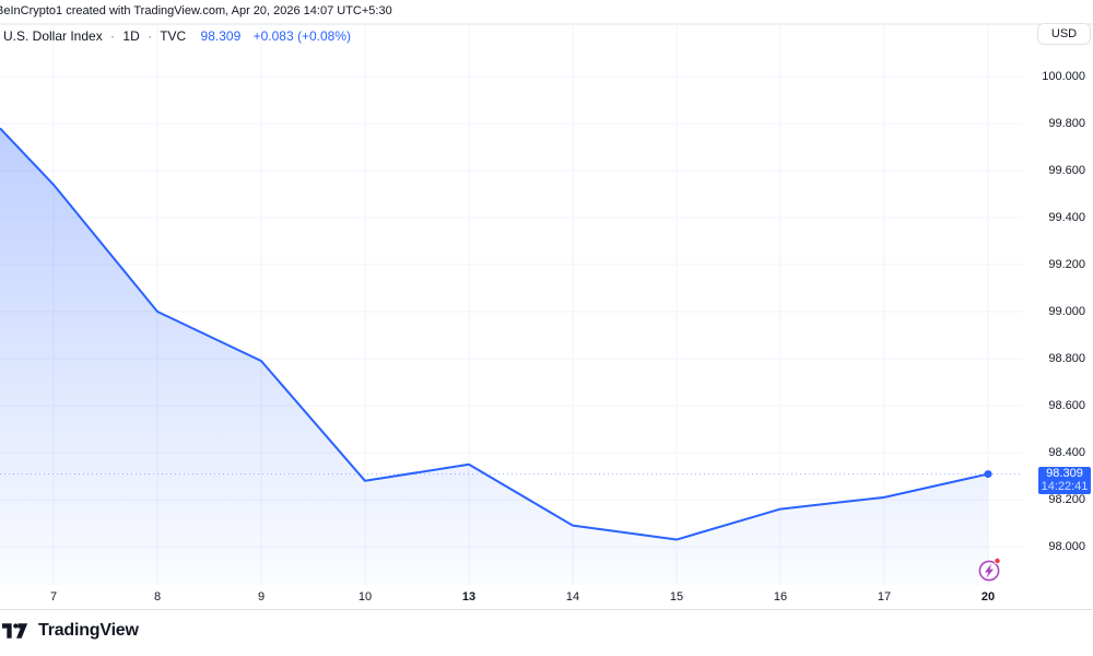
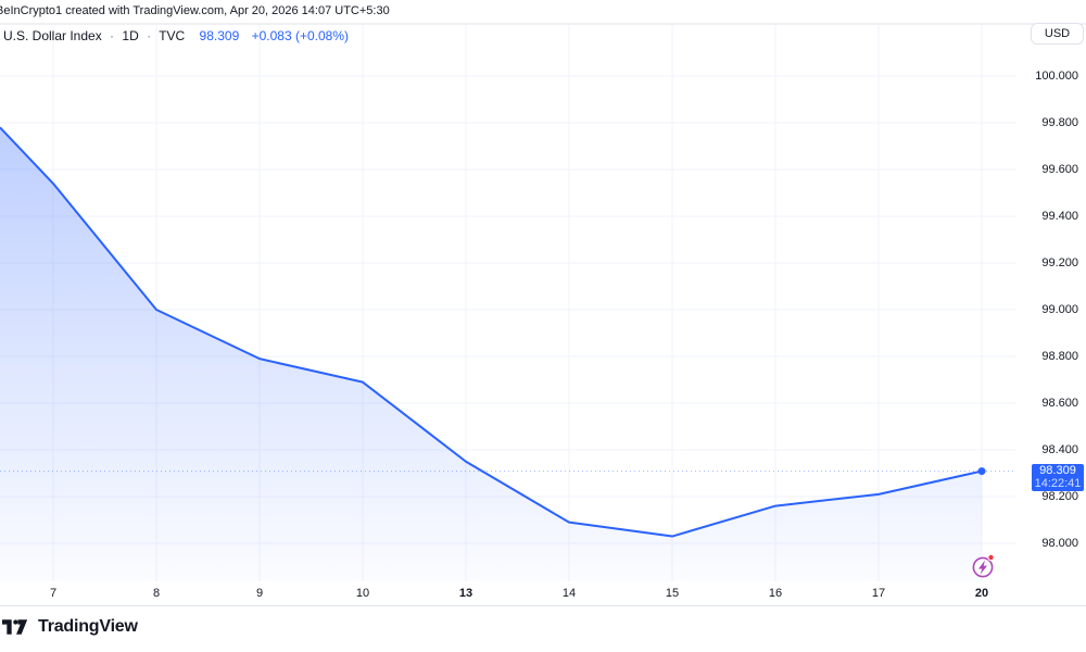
10: 98.28 -> 98.69
